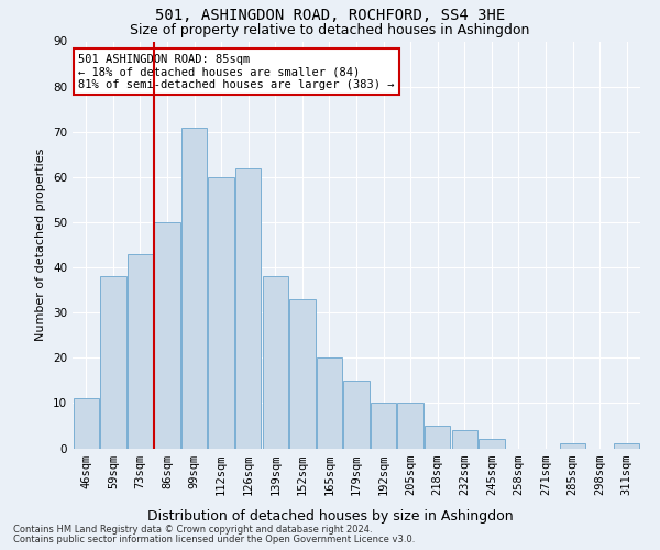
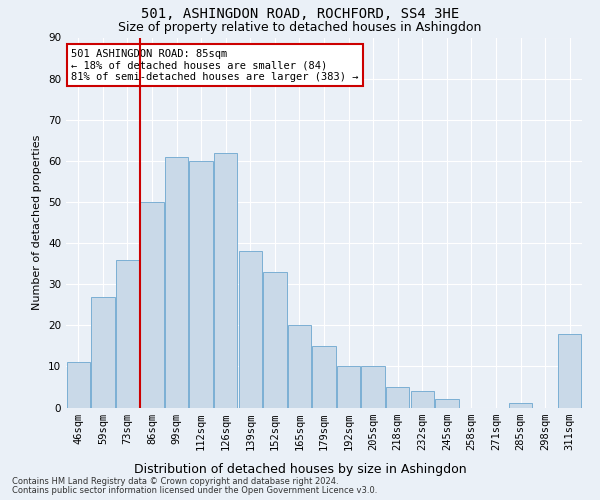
59sqm: 38 -> 27
73sqm: 43 -> 36
99sqm: 71 -> 61
311sqm: 1 -> 18
